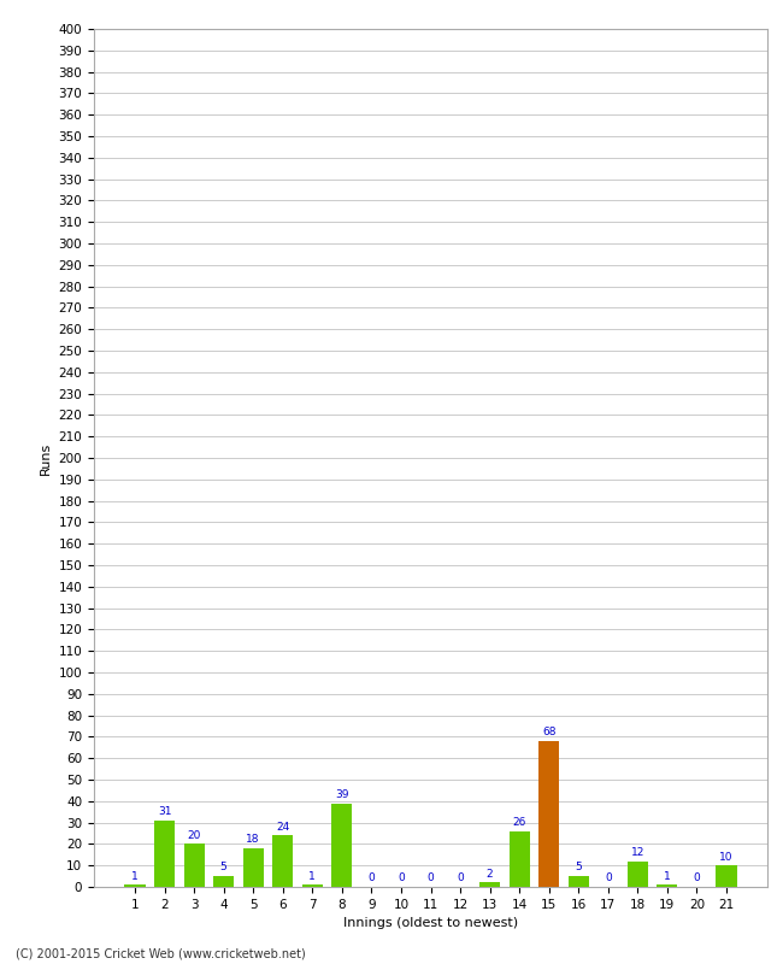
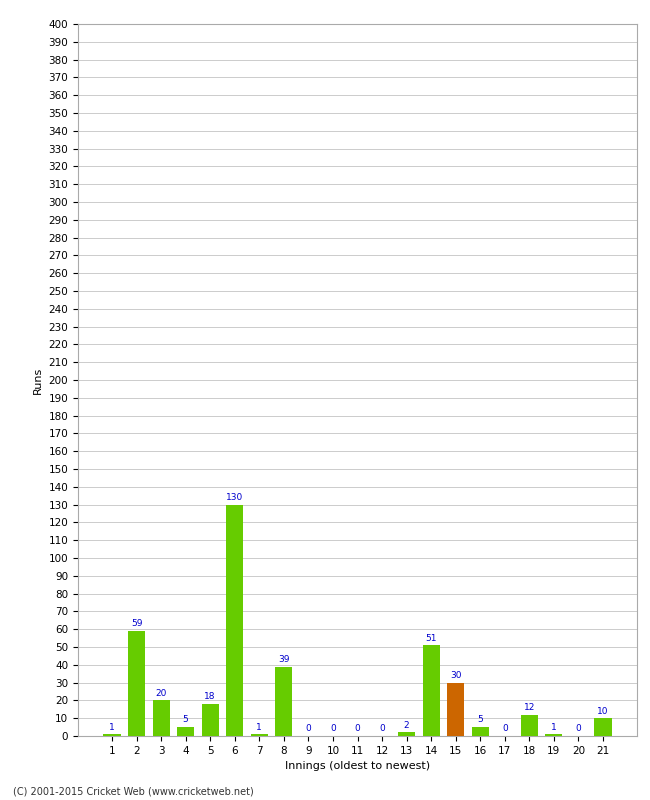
2: 31 -> 59
6: 24 -> 130
14: 26 -> 51
15: 68 -> 30
